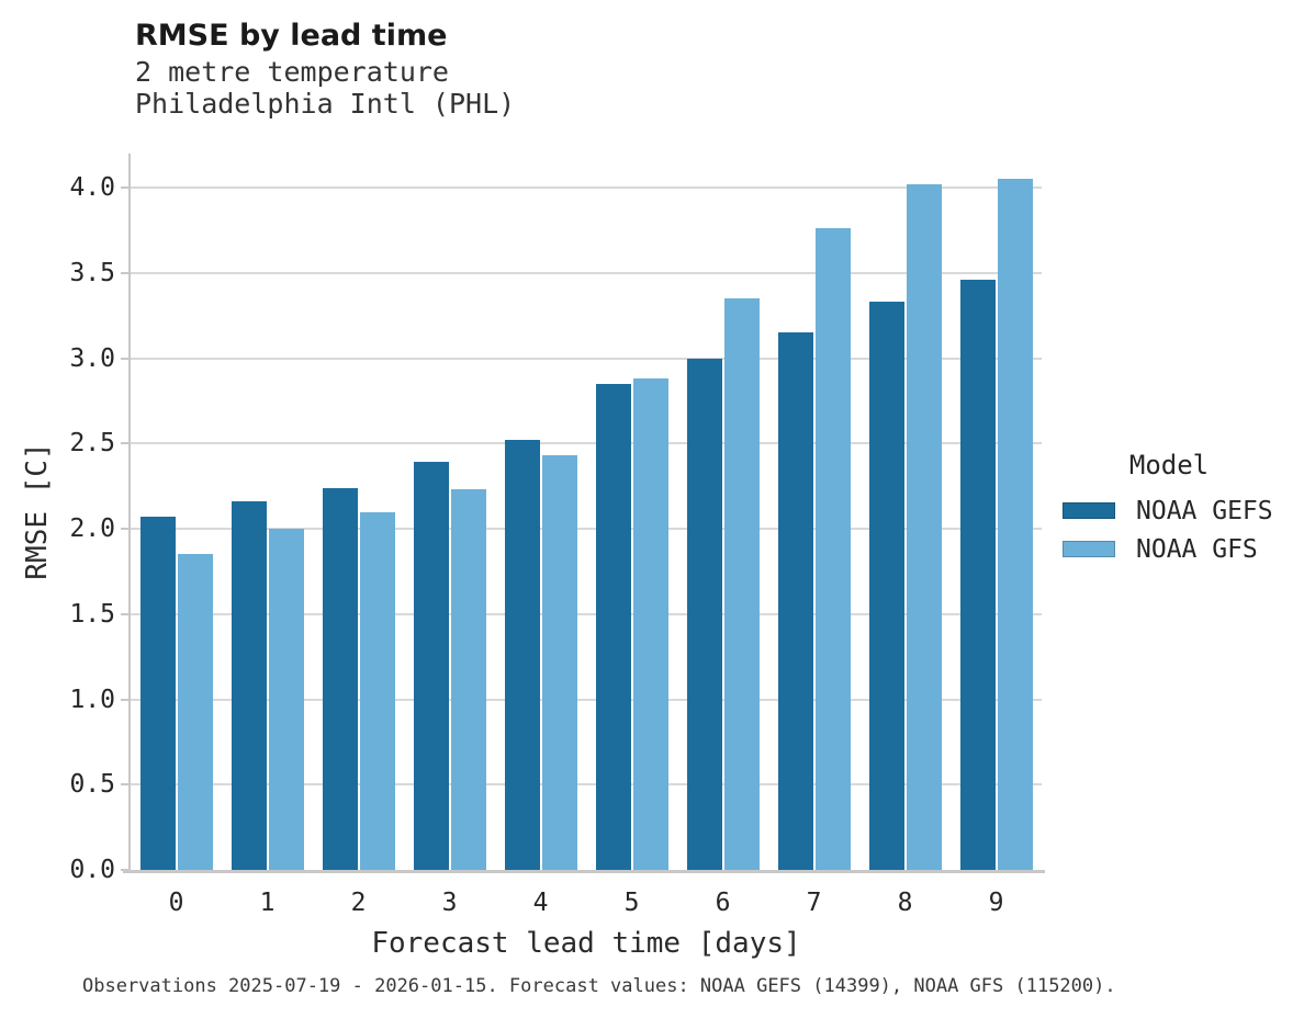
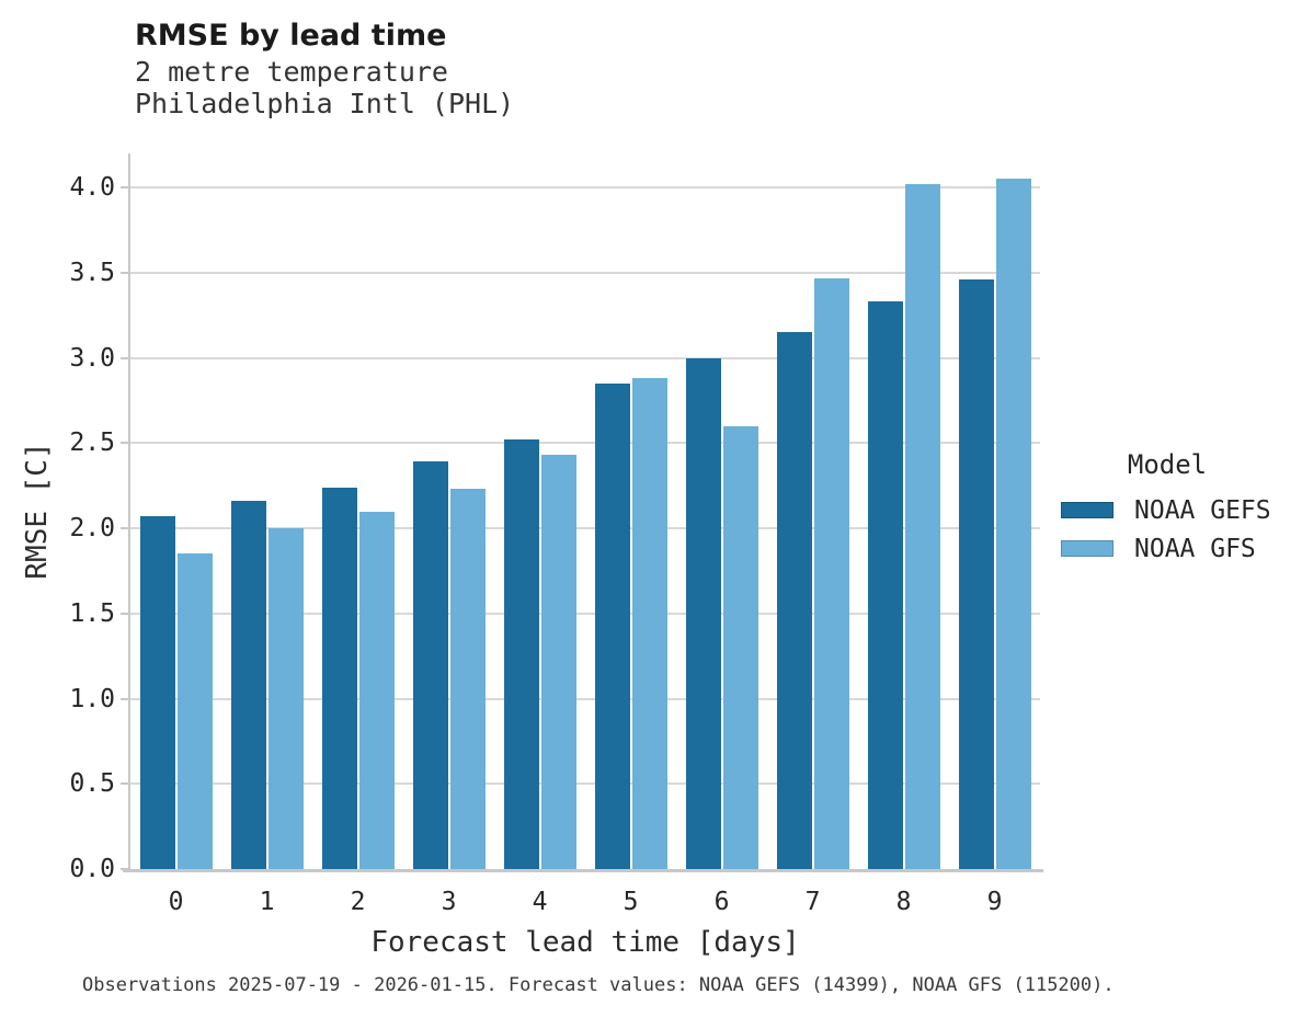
NOAA GFS/6: 3.35 -> 2.60
NOAA GFS/7: 3.76 -> 3.47
